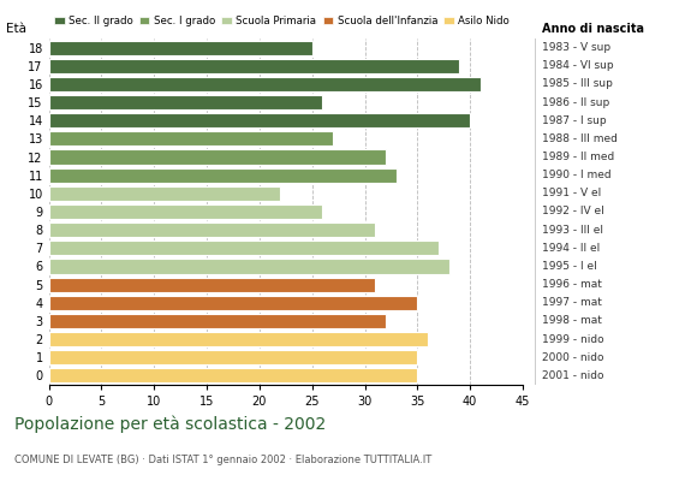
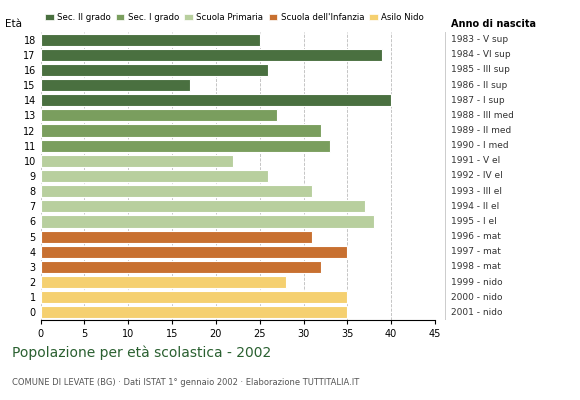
16: 41 -> 26
15: 26 -> 17
2: 36 -> 28
